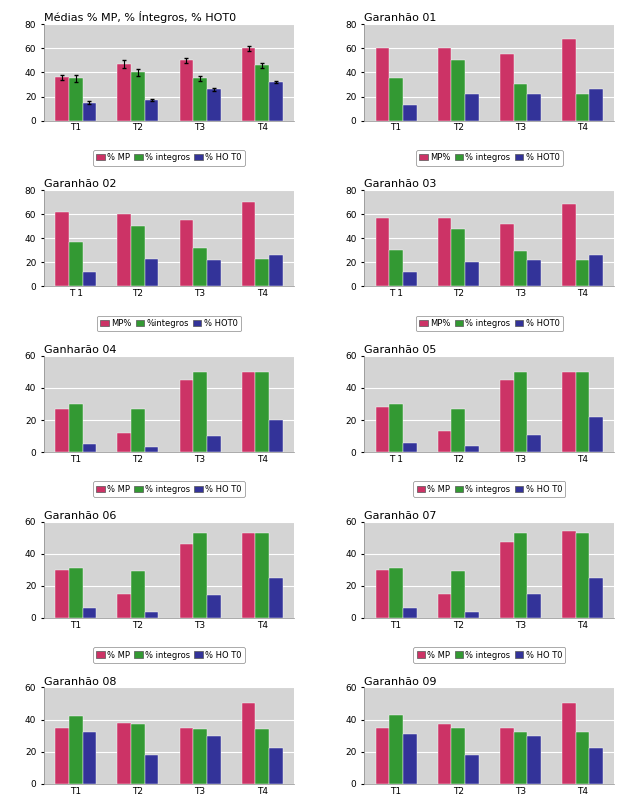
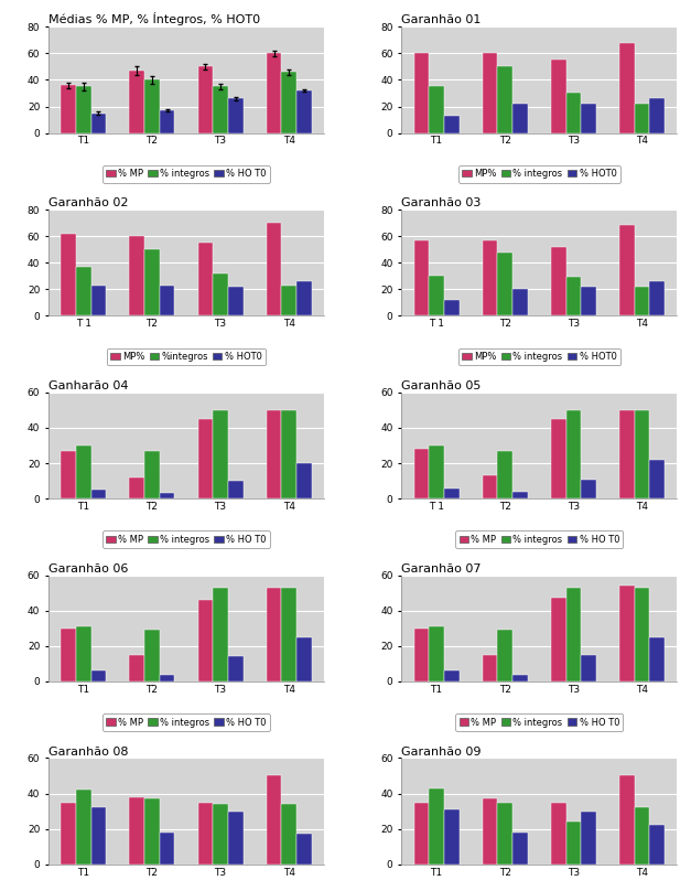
Garanhão 02/% HOT0/T 1: 12 -> 23
Garanhão 08/% HO T0/T4: 22 -> 17
Garanhão 09/% integros/T3: 32 -> 24
